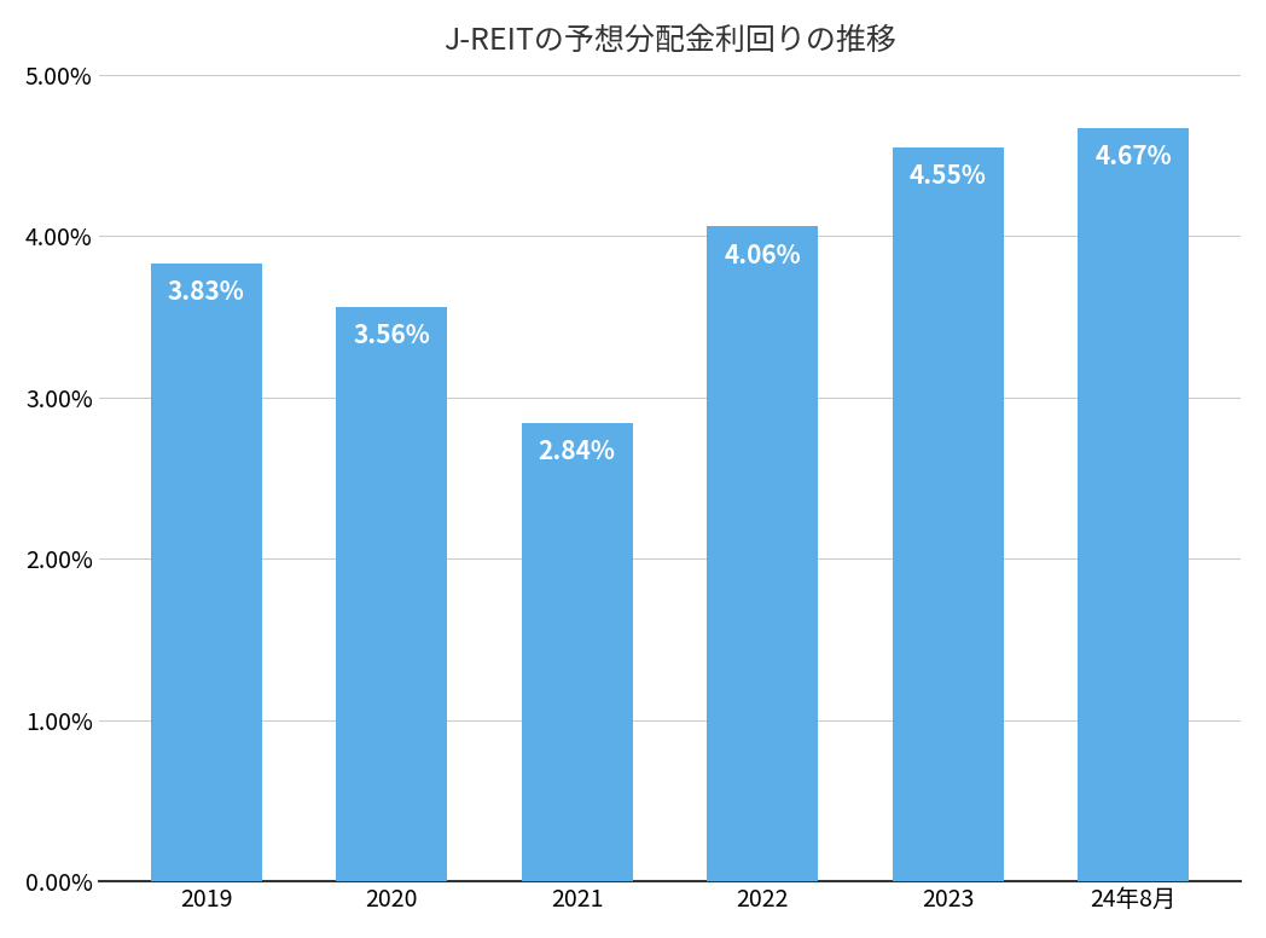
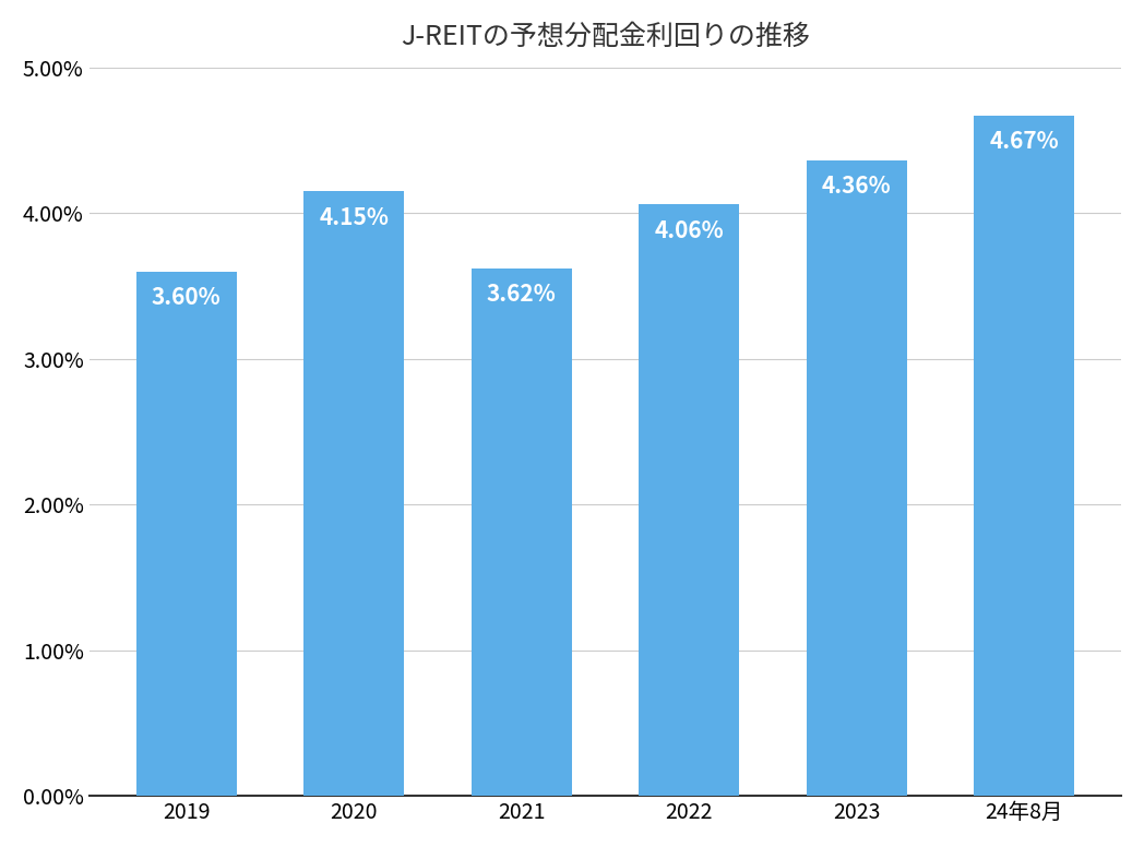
2019: 3.83% -> 3.60%
2020: 3.56% -> 4.15%
2021: 2.84% -> 3.62%
2023: 4.55% -> 4.36%
